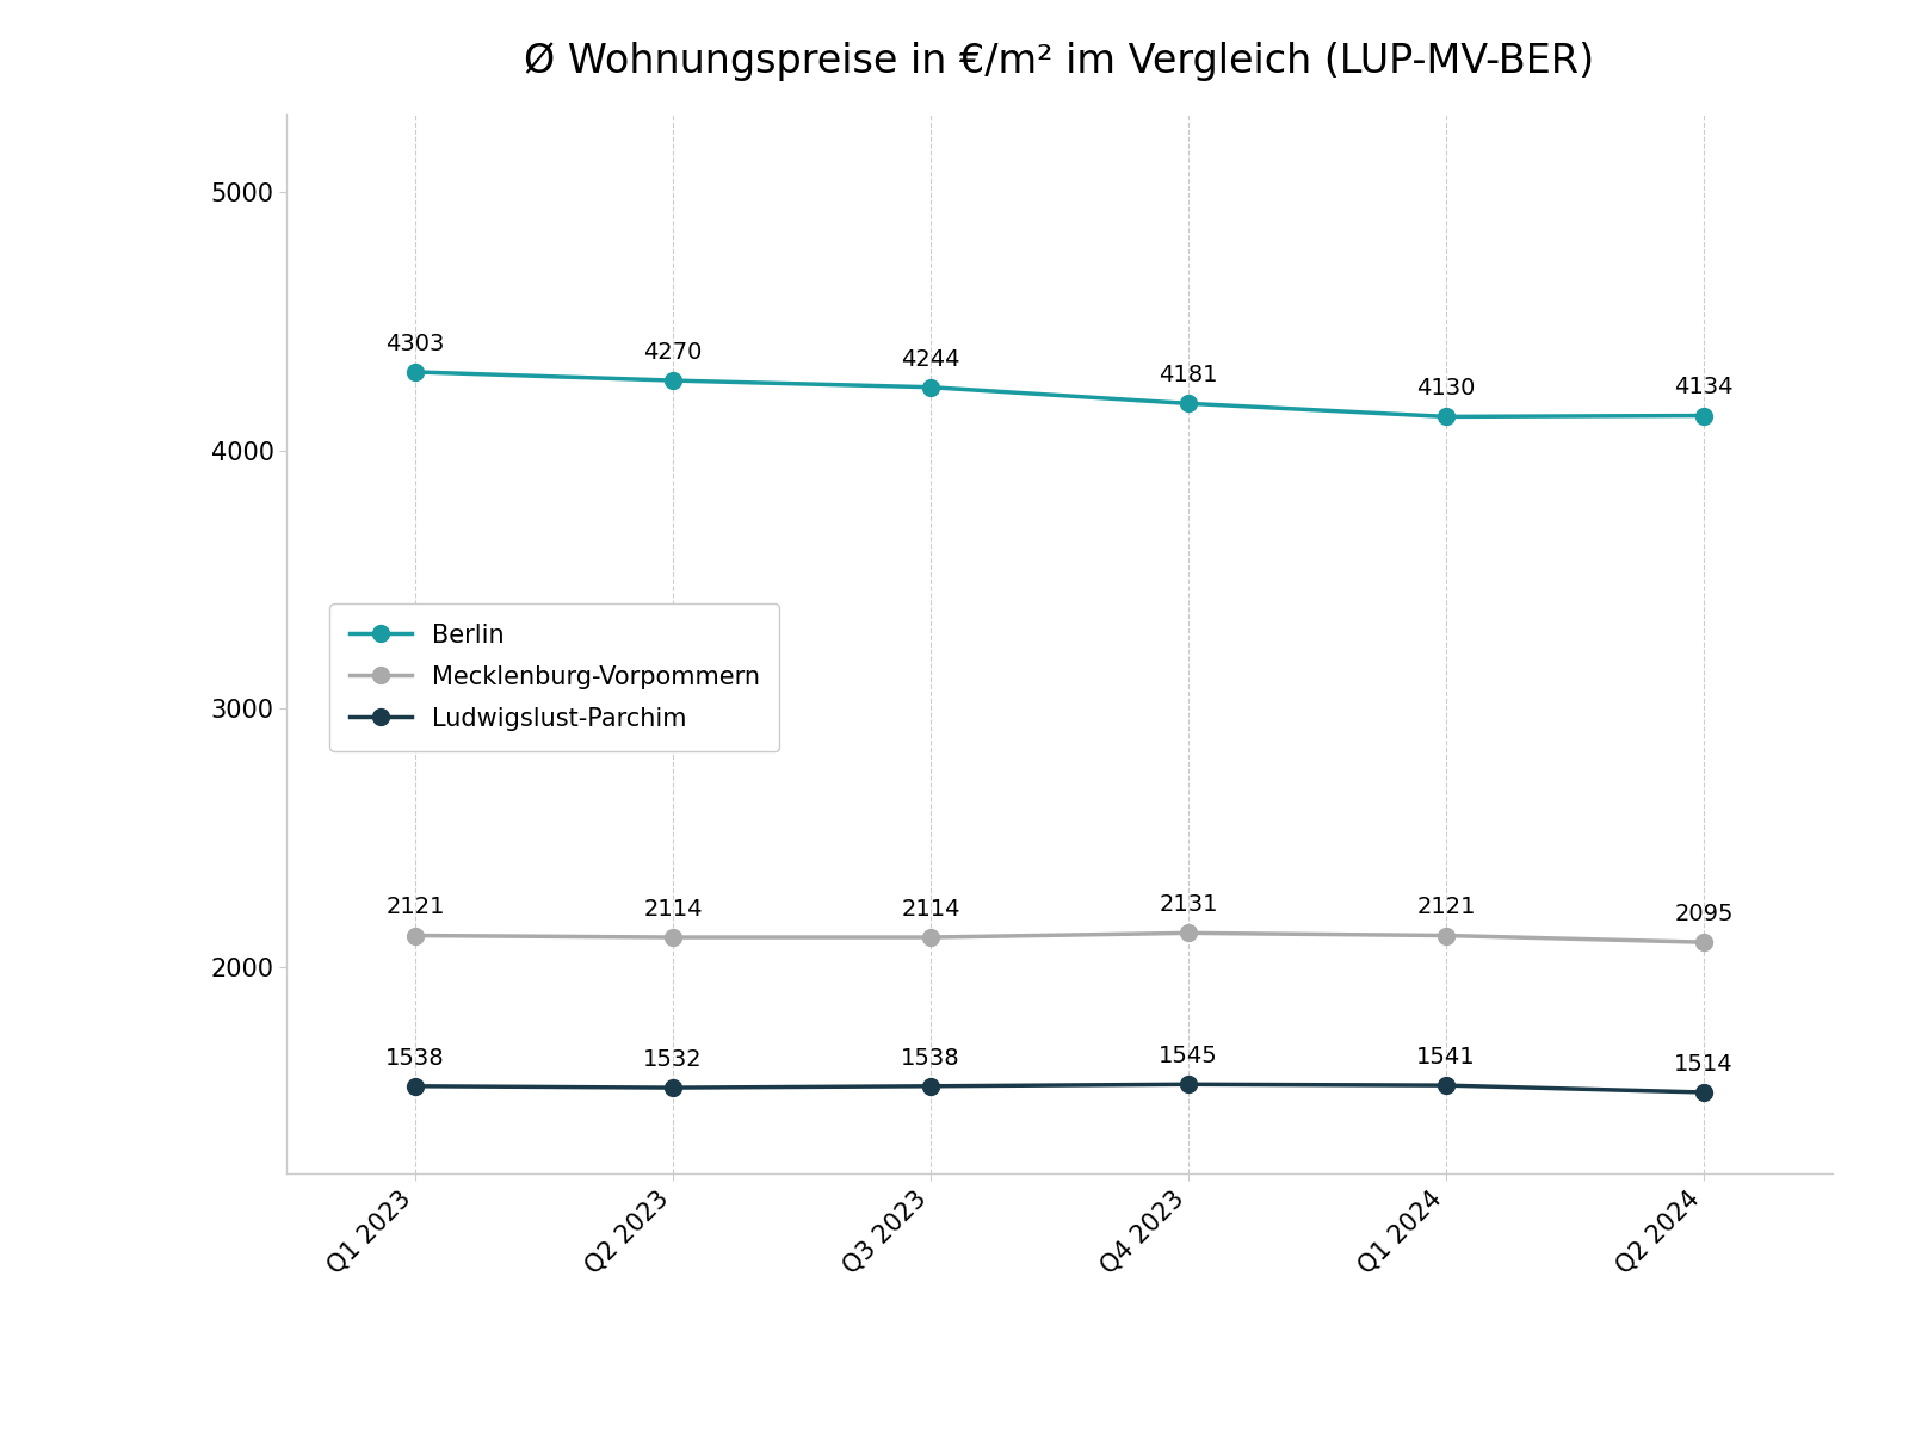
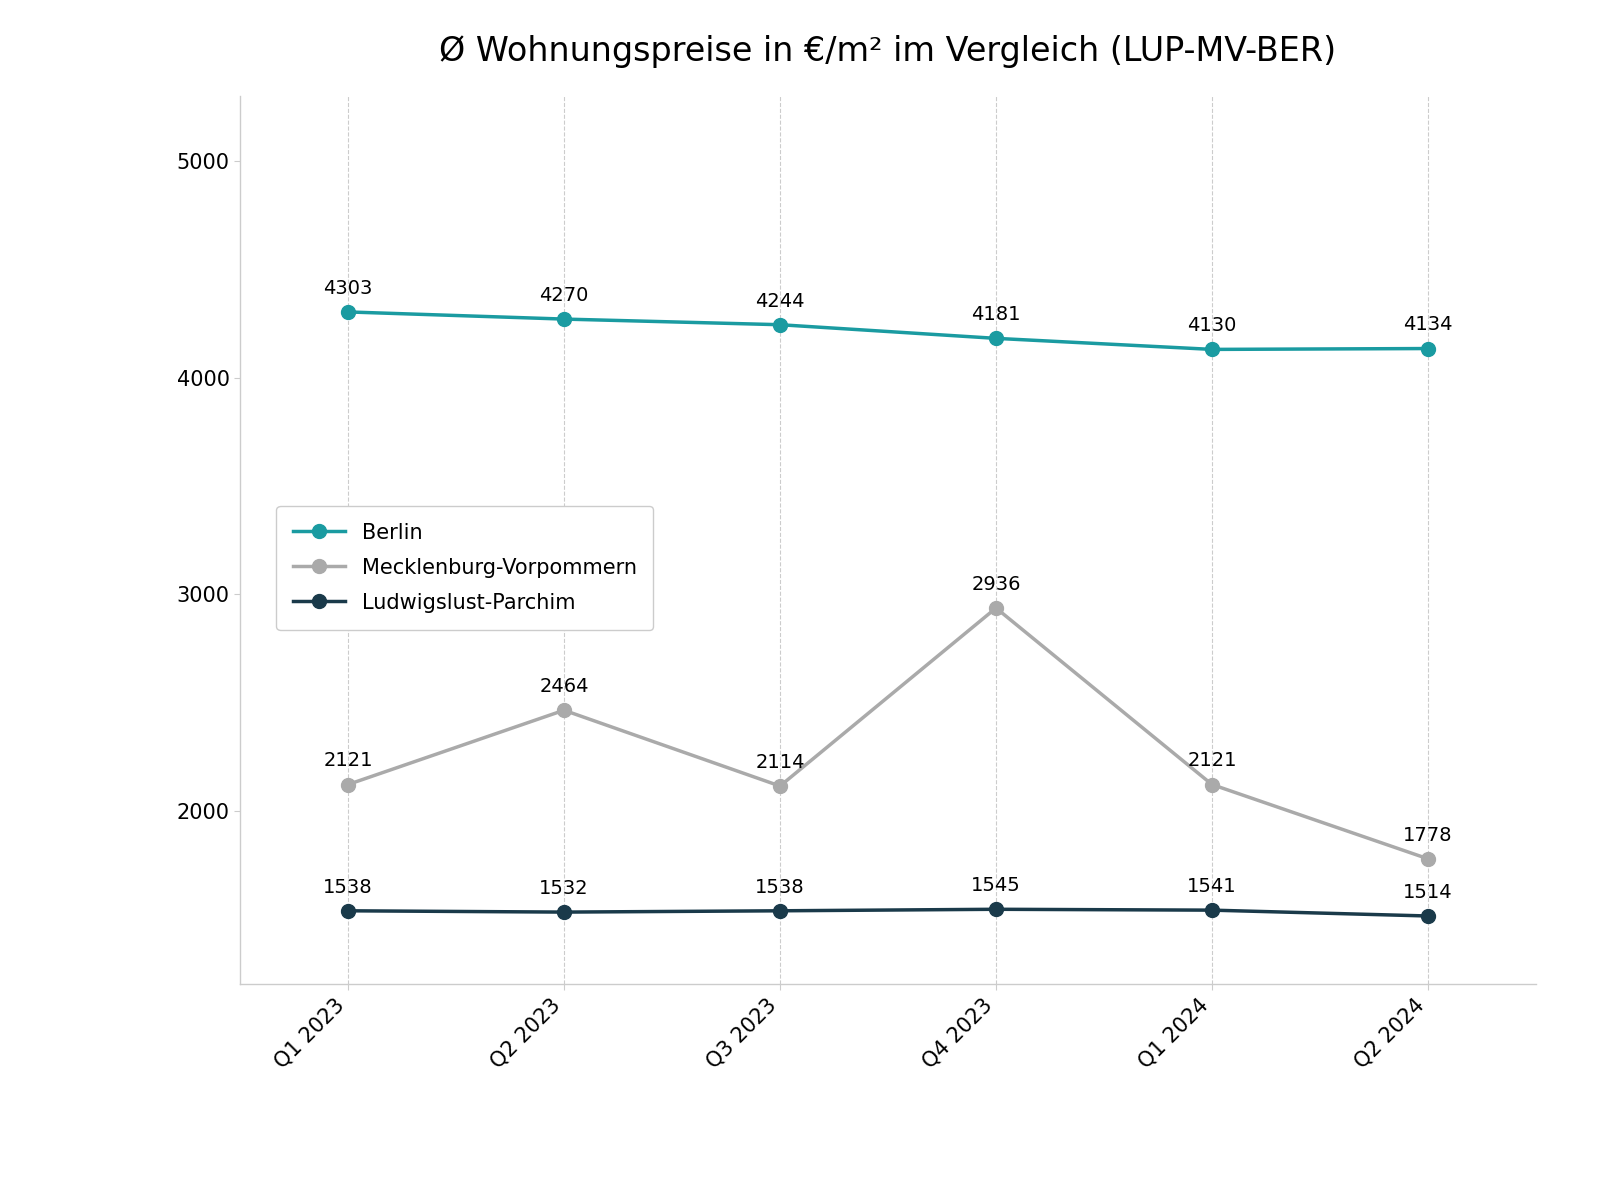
Mecklenburg-Vorpommern/Q2 2023: 2114 -> 2464
Mecklenburg-Vorpommern/Q4 2023: 2131 -> 2936
Mecklenburg-Vorpommern/Q2 2024: 2095 -> 1778
